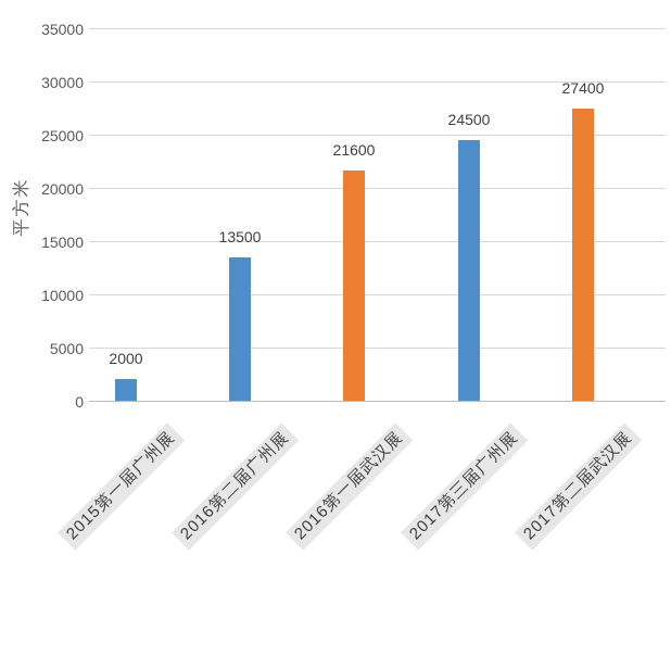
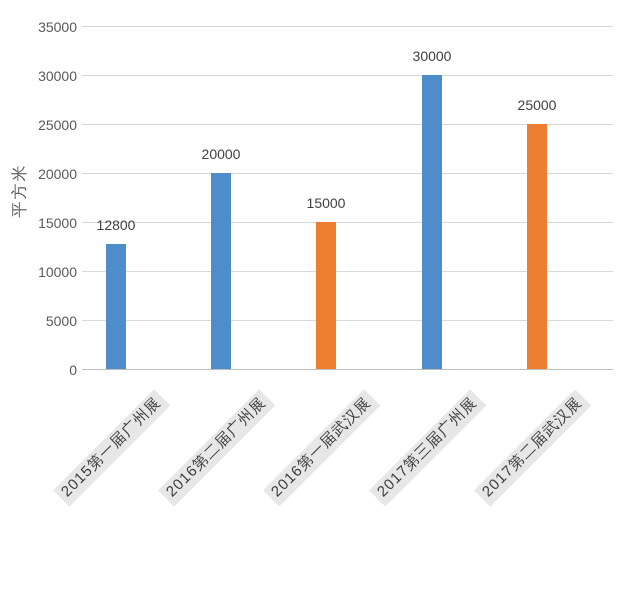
2015第一届广州展: 2000 -> 12800
2016第二届广州展: 13500 -> 20000
2016第一届武汉展: 21600 -> 15000
2017第三届广州展: 24500 -> 30000
2017第二届武汉展: 27400 -> 25000
